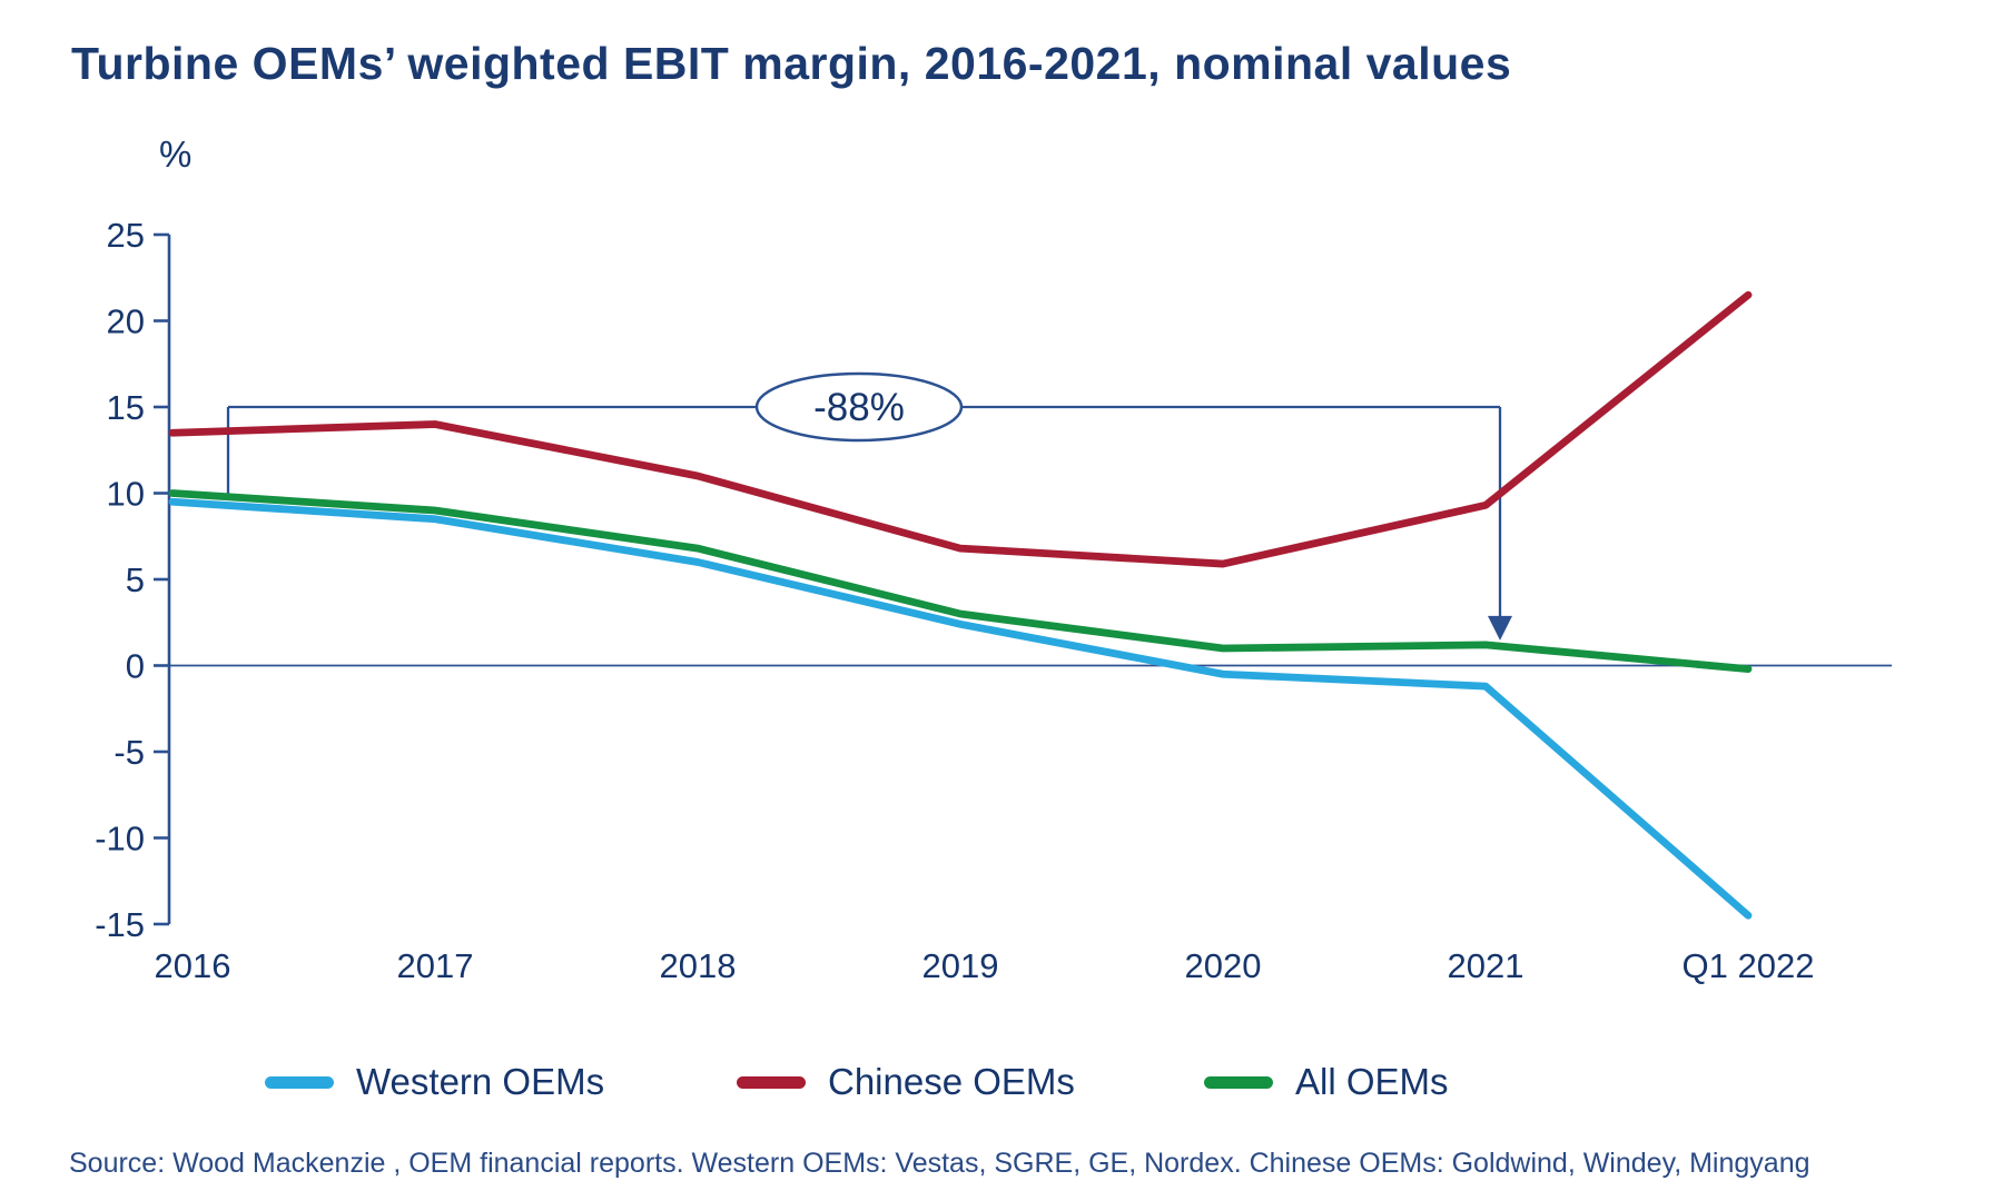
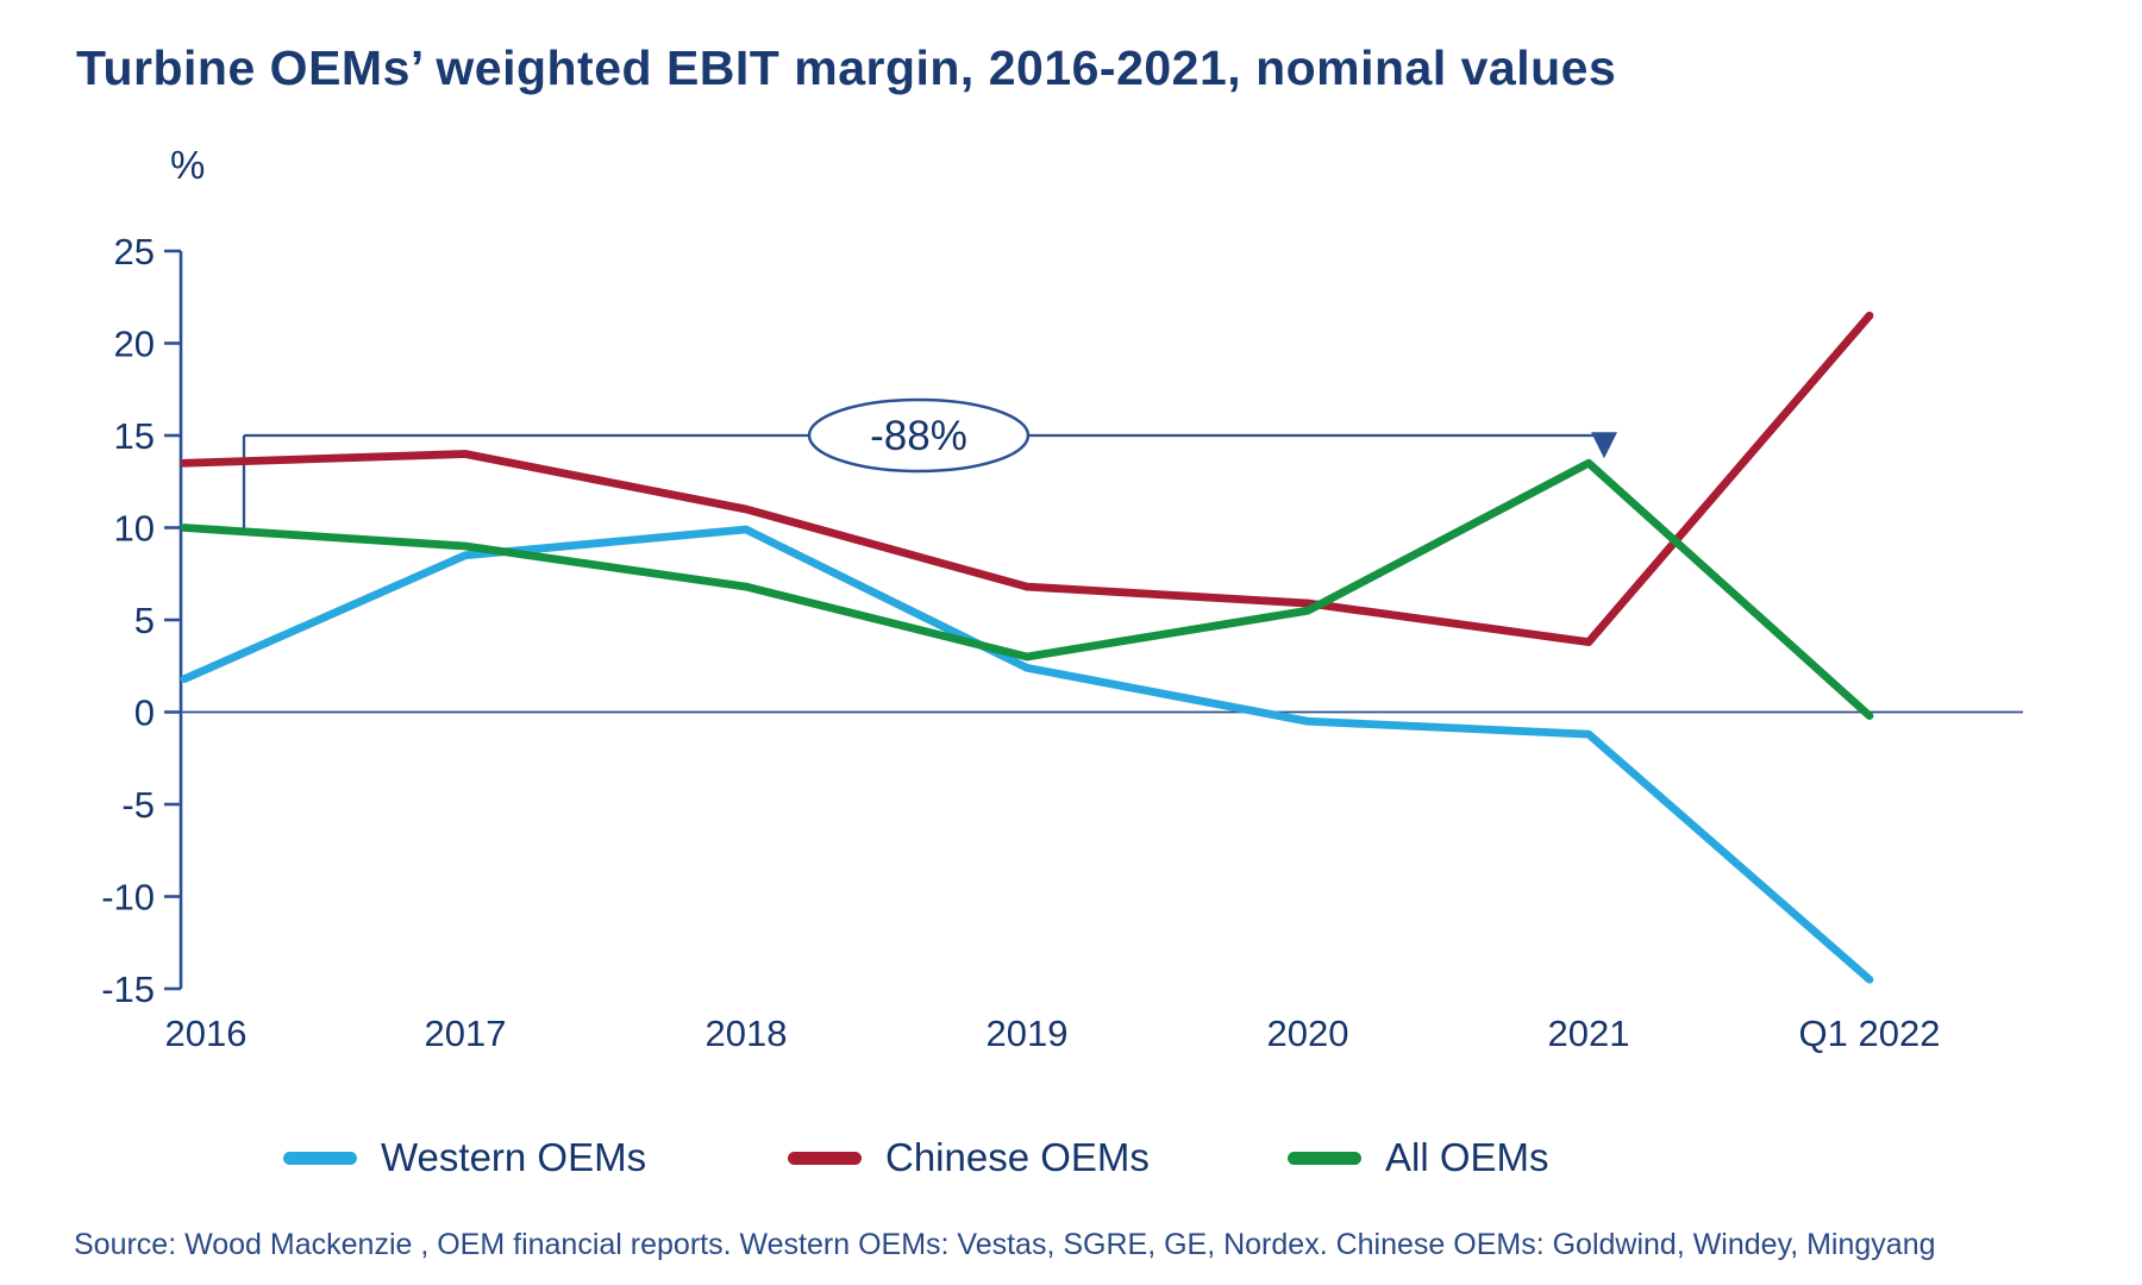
Western OEMs/2016: 9.5 -> 1.8
Western OEMs/2018: 6.0 -> 9.9
All OEMs/2020: 1.0 -> 5.5
Chinese OEMs/2021: 9.3 -> 3.8
All OEMs/2021: 1.2 -> 13.5
